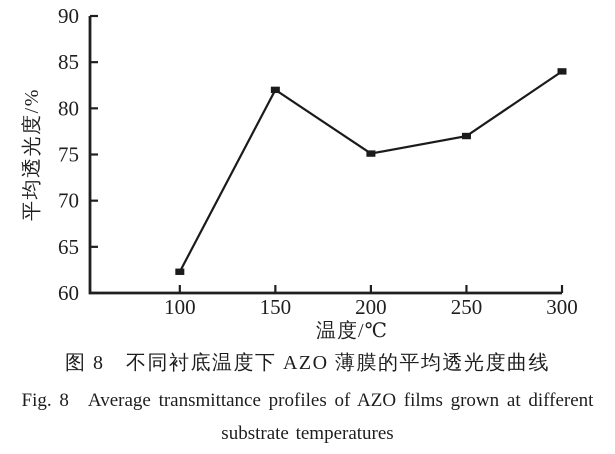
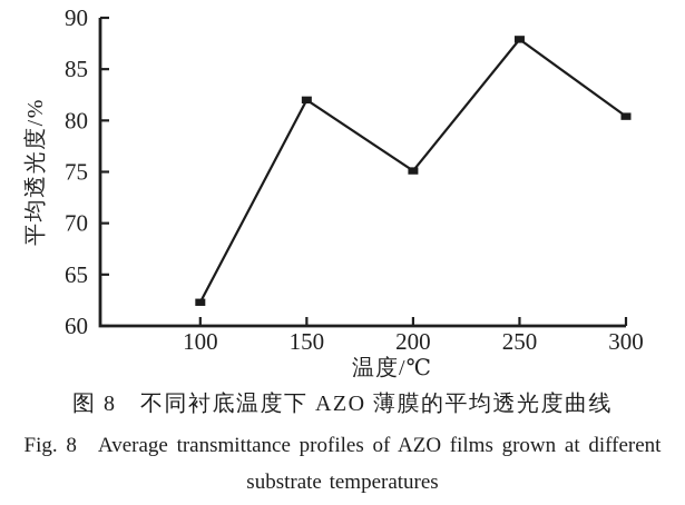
250: 77 -> 88
300: 84 -> 80
